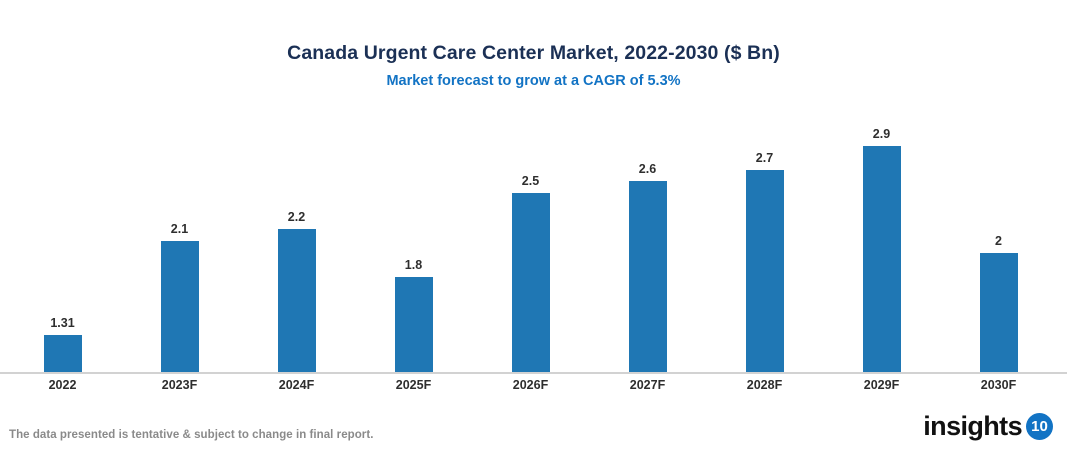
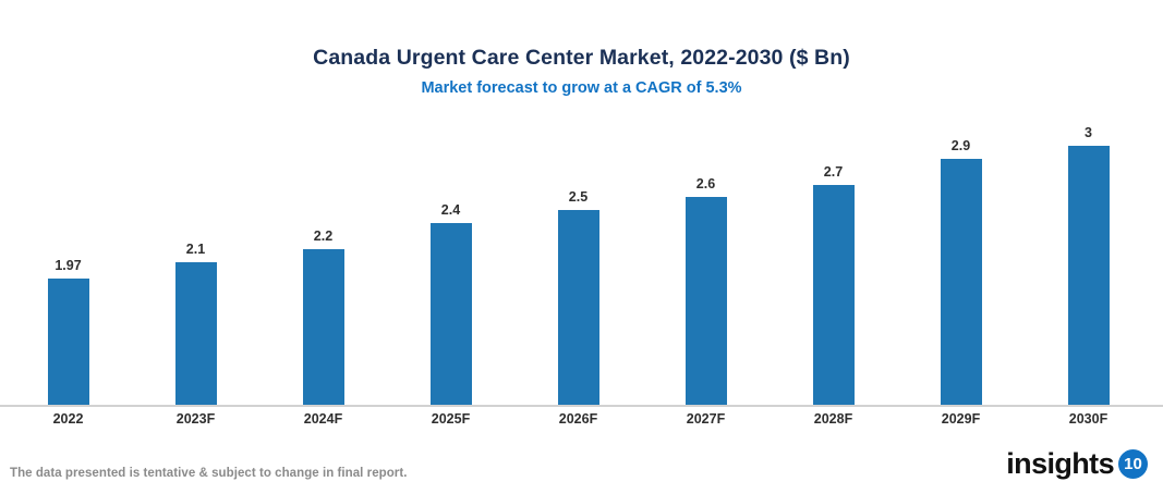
2022: 1.31 -> 1.97
2025F: 1.8 -> 2.4
2030F: 2 -> 3
